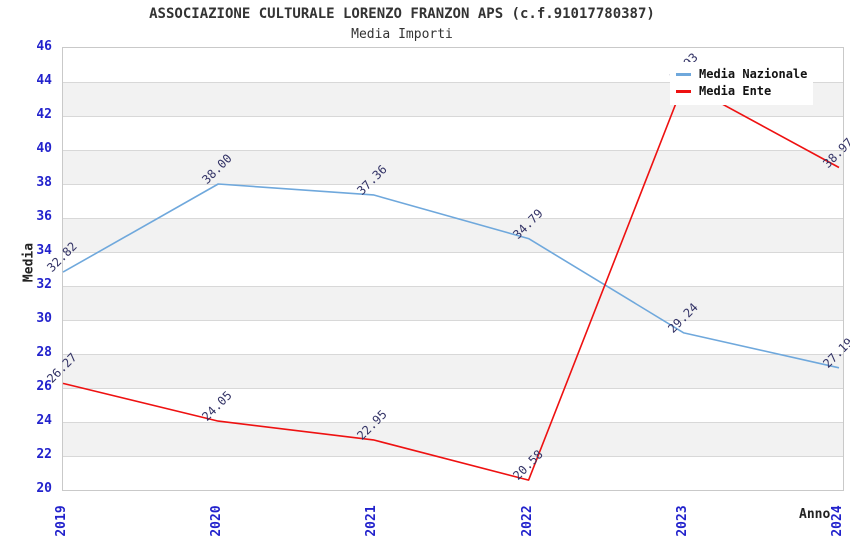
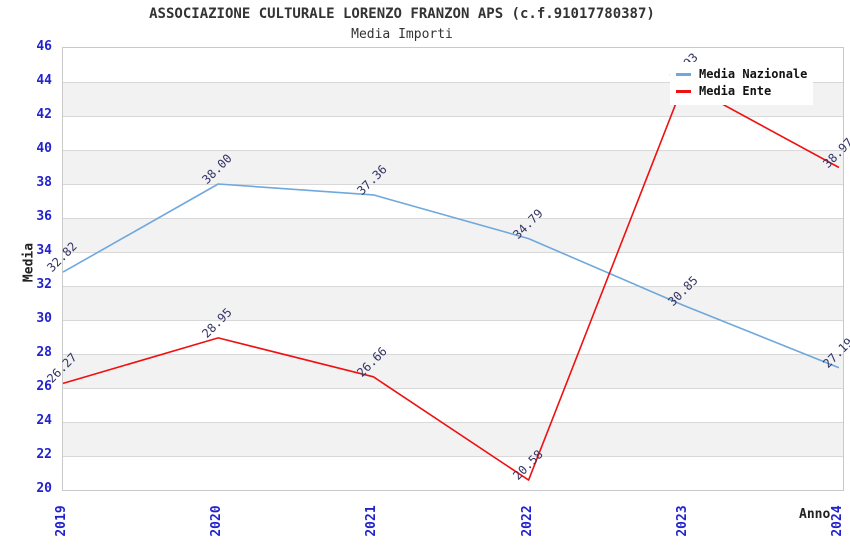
Media Ente/2020: 24.05 -> 28.95
Media Ente/2021: 22.95 -> 26.66
Media Nazionale/2023: 29.24 -> 30.85
